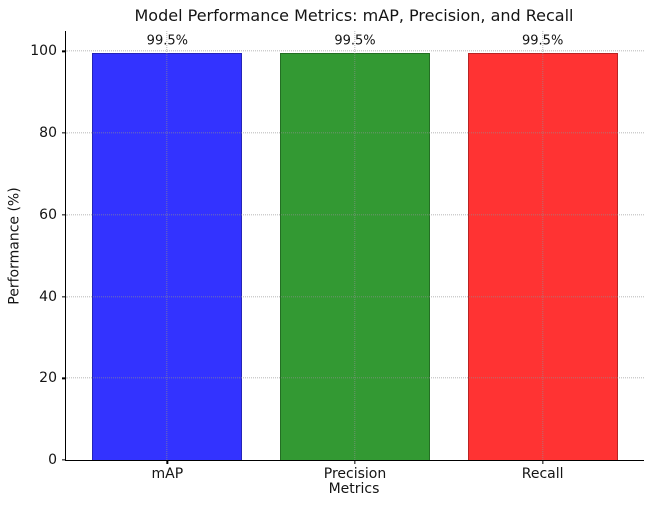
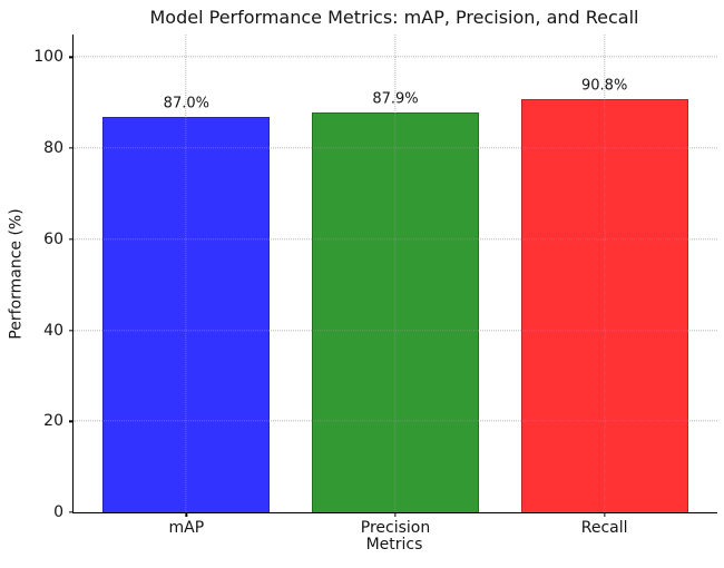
mAP: 99.5% -> 87.0%
Precision: 99.5% -> 87.9%
Recall: 99.5% -> 90.8%
